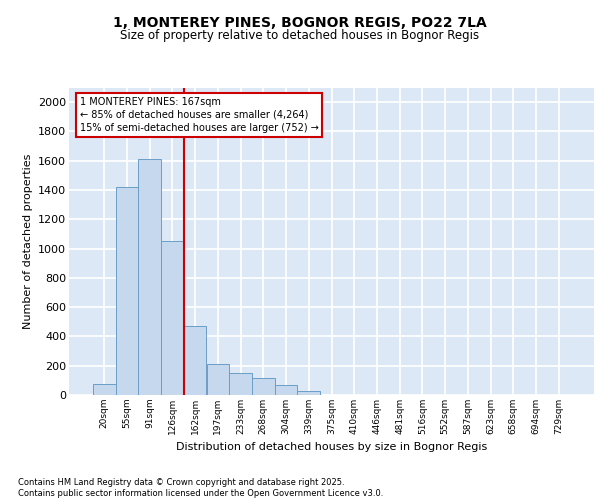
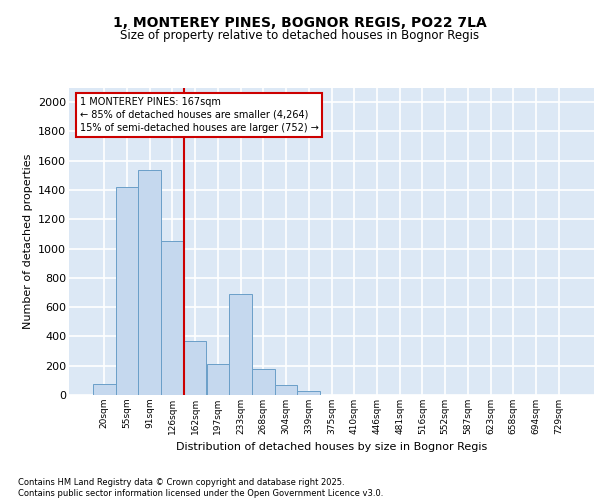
91sqm: 1610 -> 1540
162sqm: 470 -> 370
233sqm: 150 -> 690
268sqm: 120 -> 180
